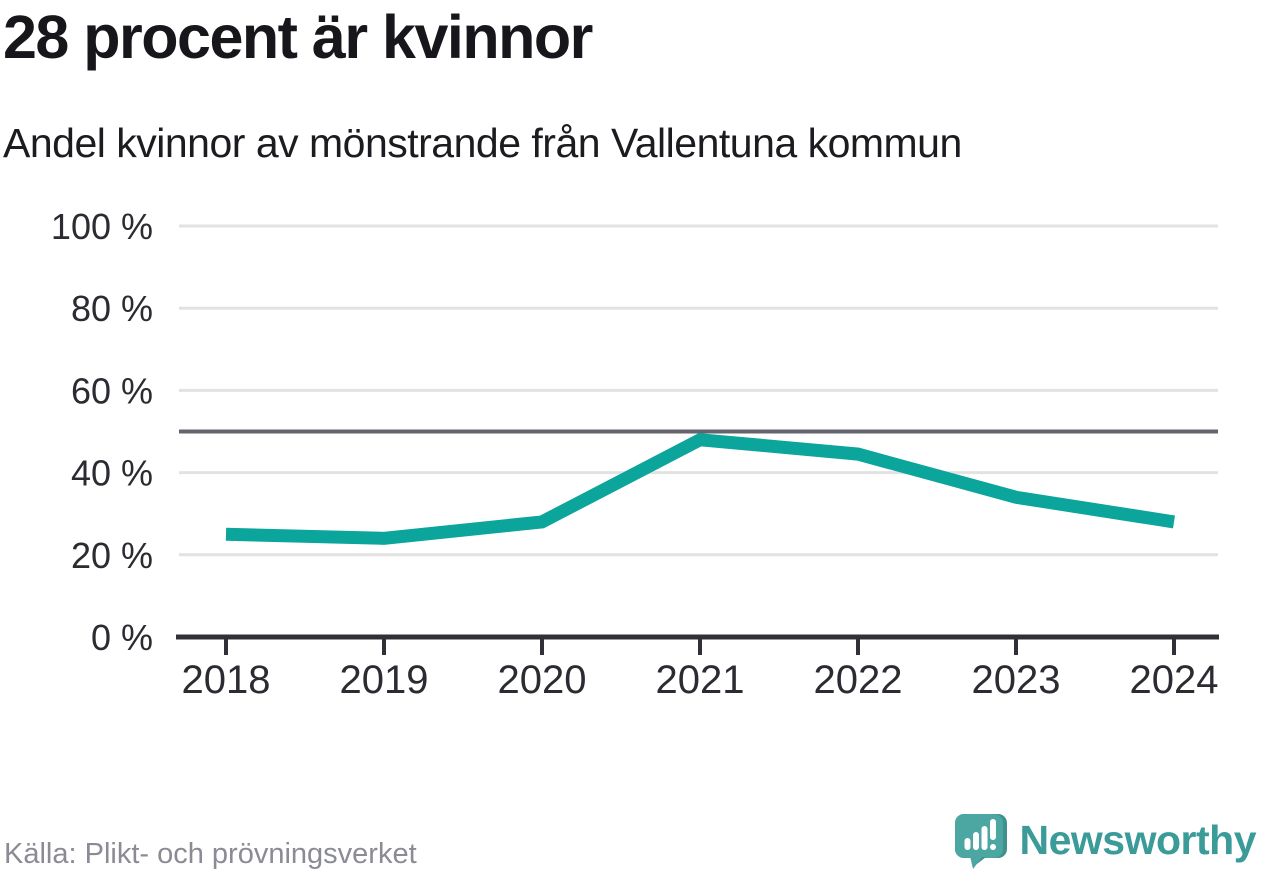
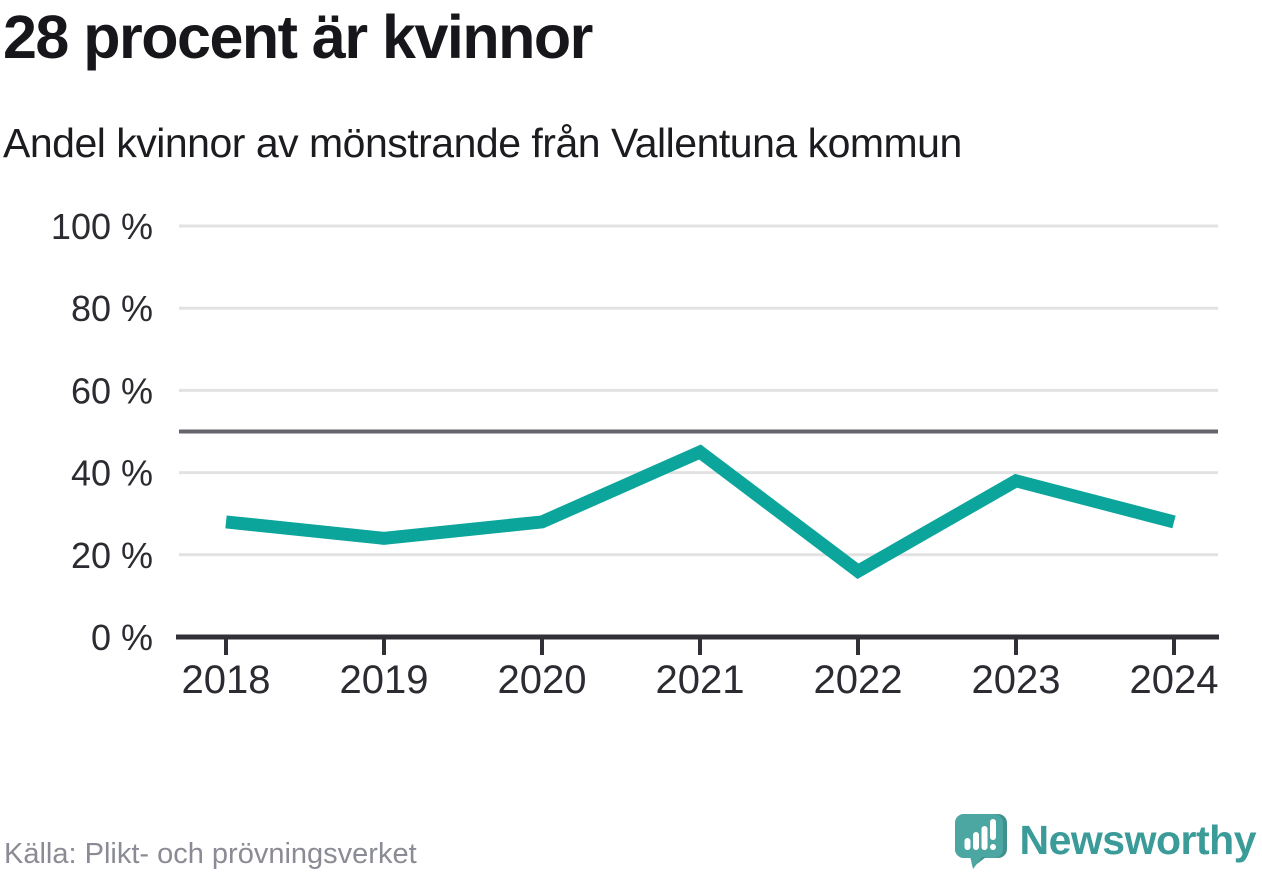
2018: 25% -> 28%
2021: 48% -> 45%
2022: 44% -> 16%
2023: 34% -> 38%
